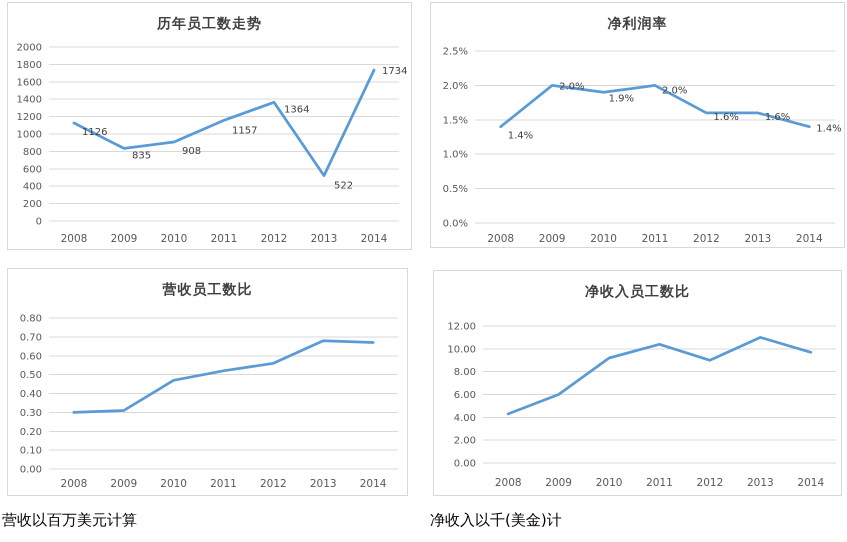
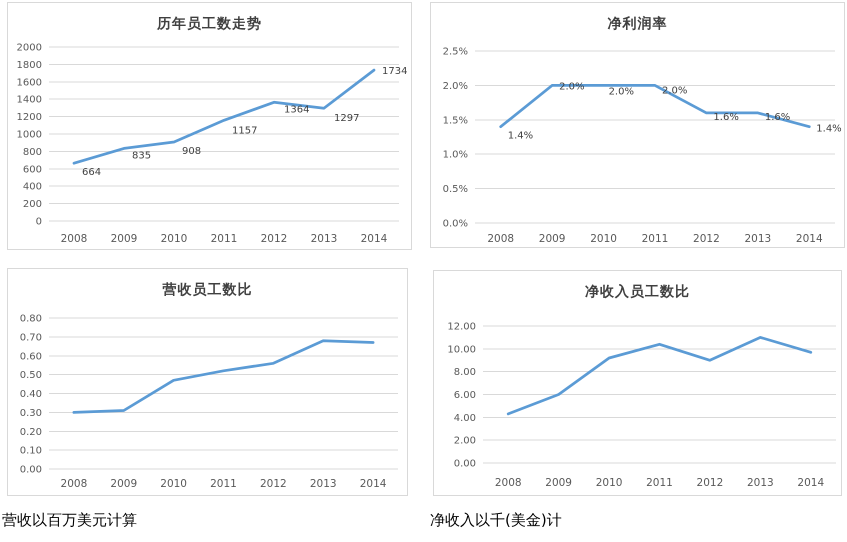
历年员工数走势/2008: 1126 -> 664
历年员工数走势/2013: 522 -> 1297
净利润率/2010: 1.9% -> 2.0%
